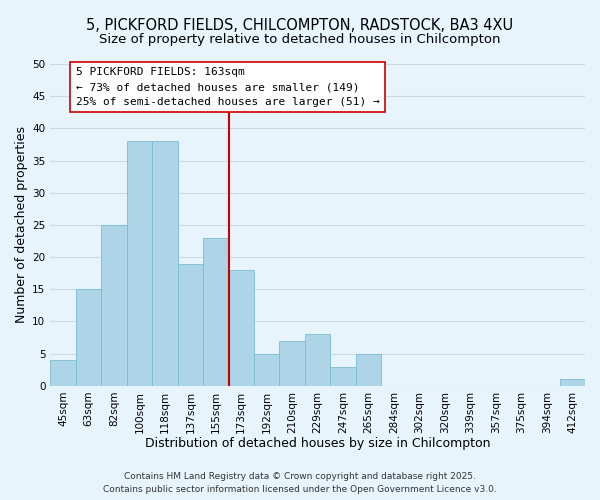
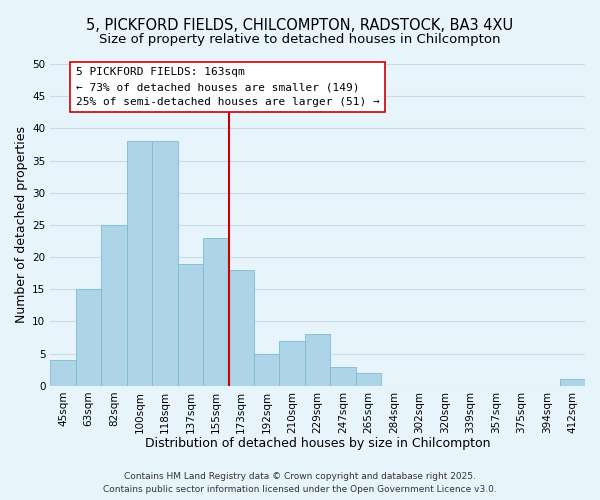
265sqm: 5 -> 2
